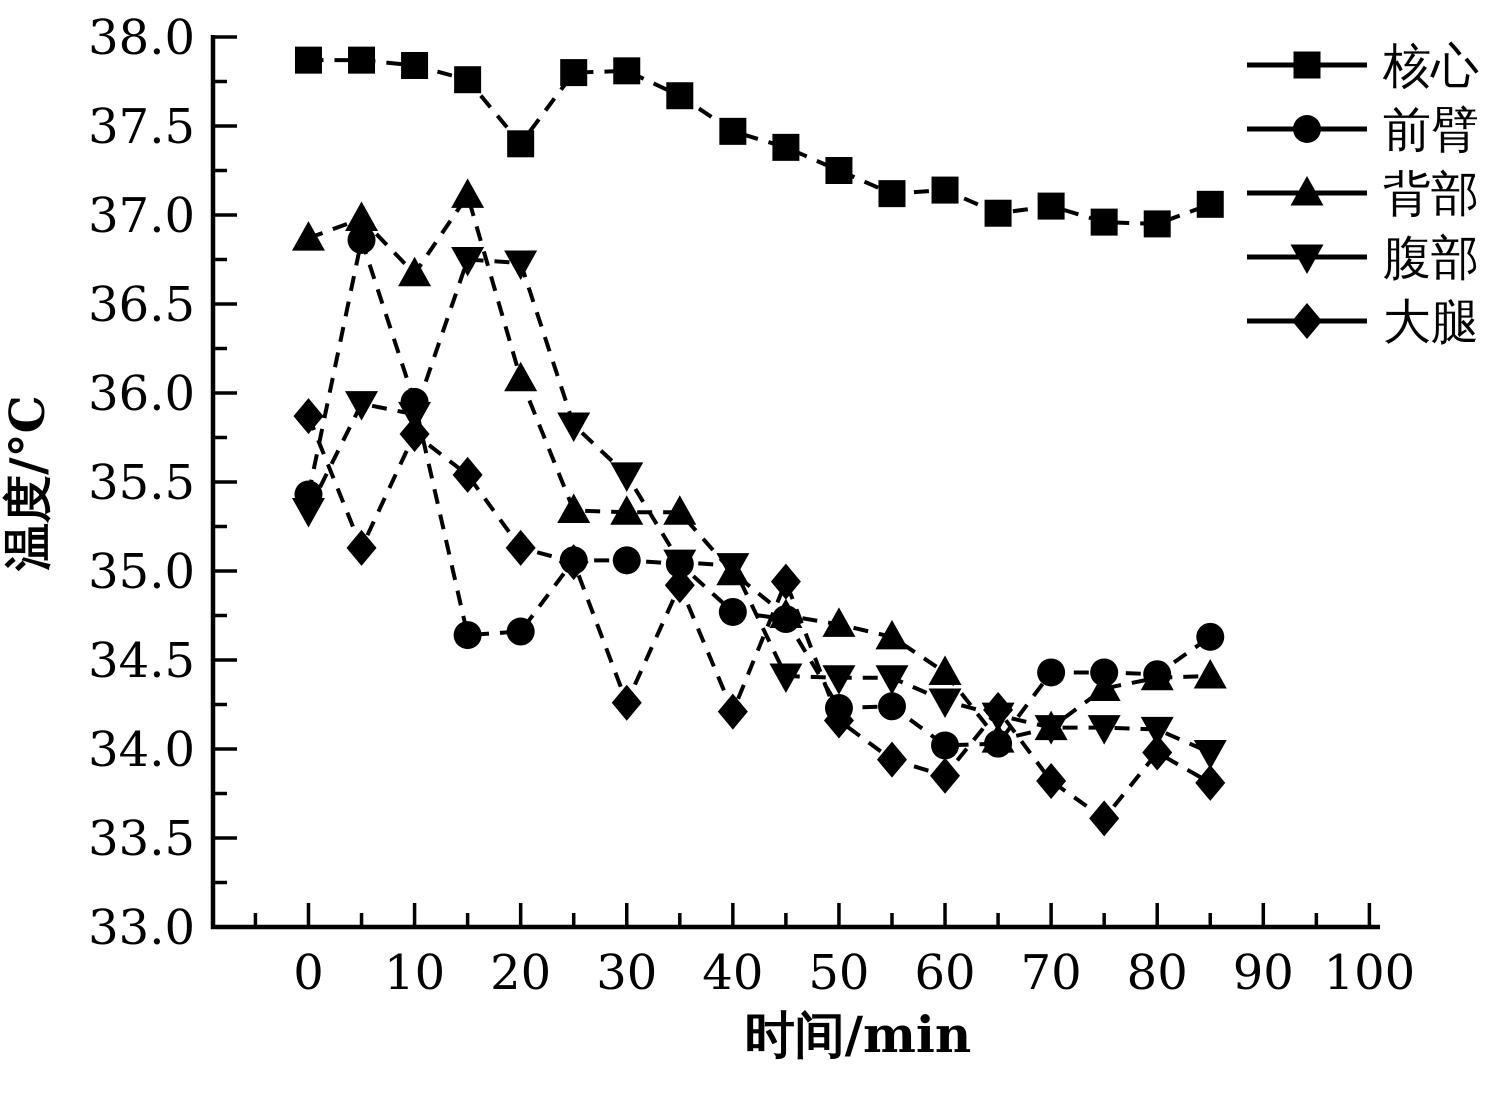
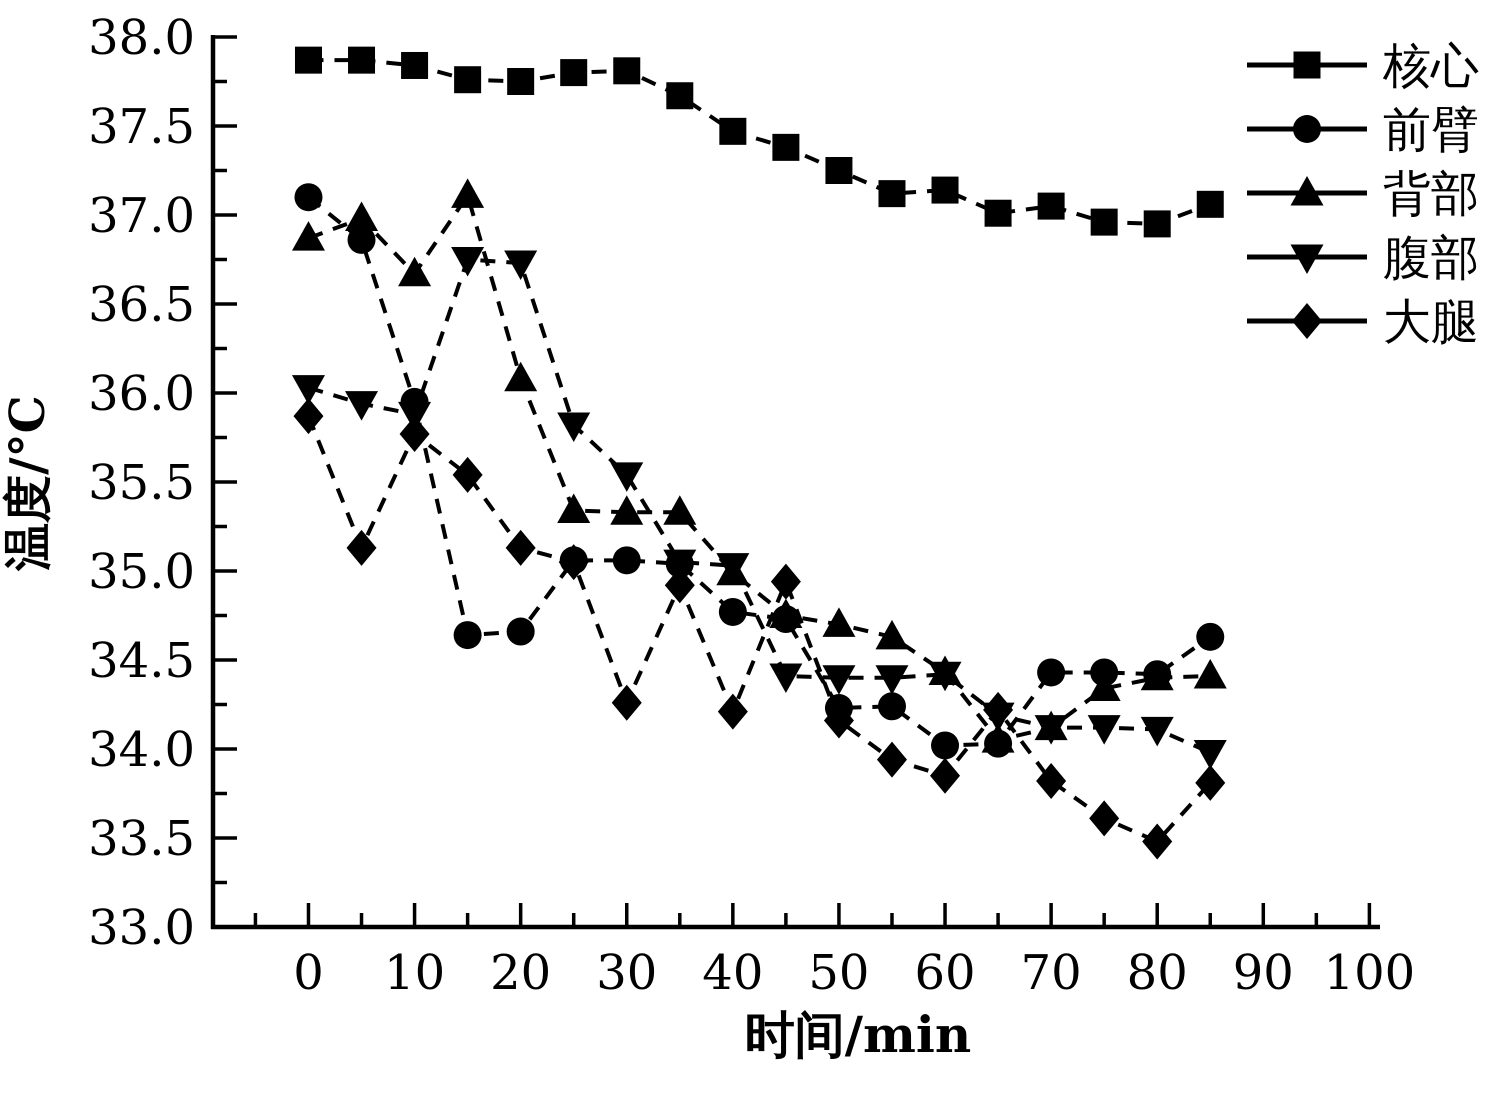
前臂/0: 35.43 -> 37.10
腹部/0: 35.34 -> 36.03
核心/20: 37.40 -> 37.75
腹部/60: 34.27 -> 34.42
大腿/80: 33.98 -> 33.48
